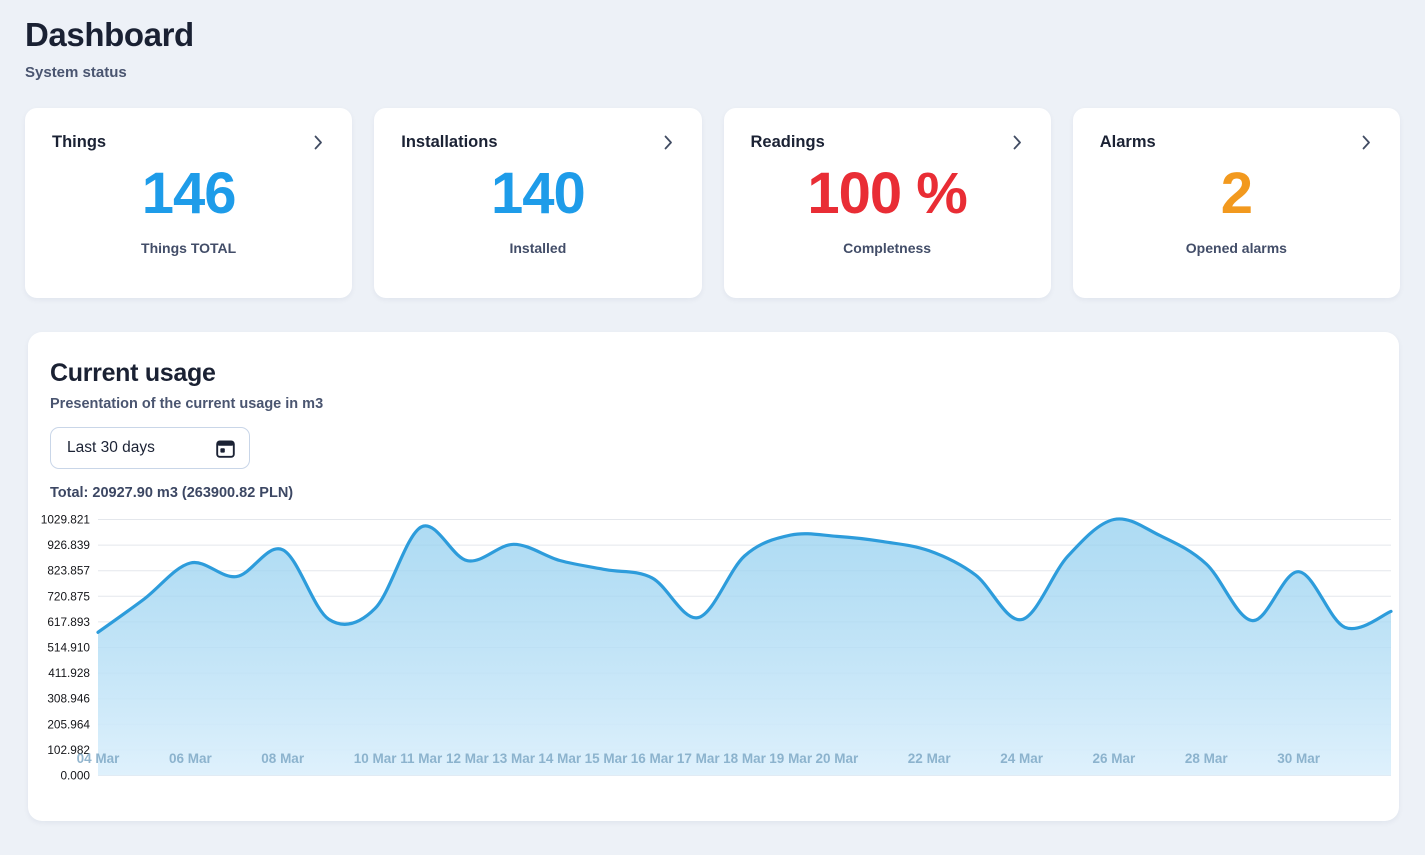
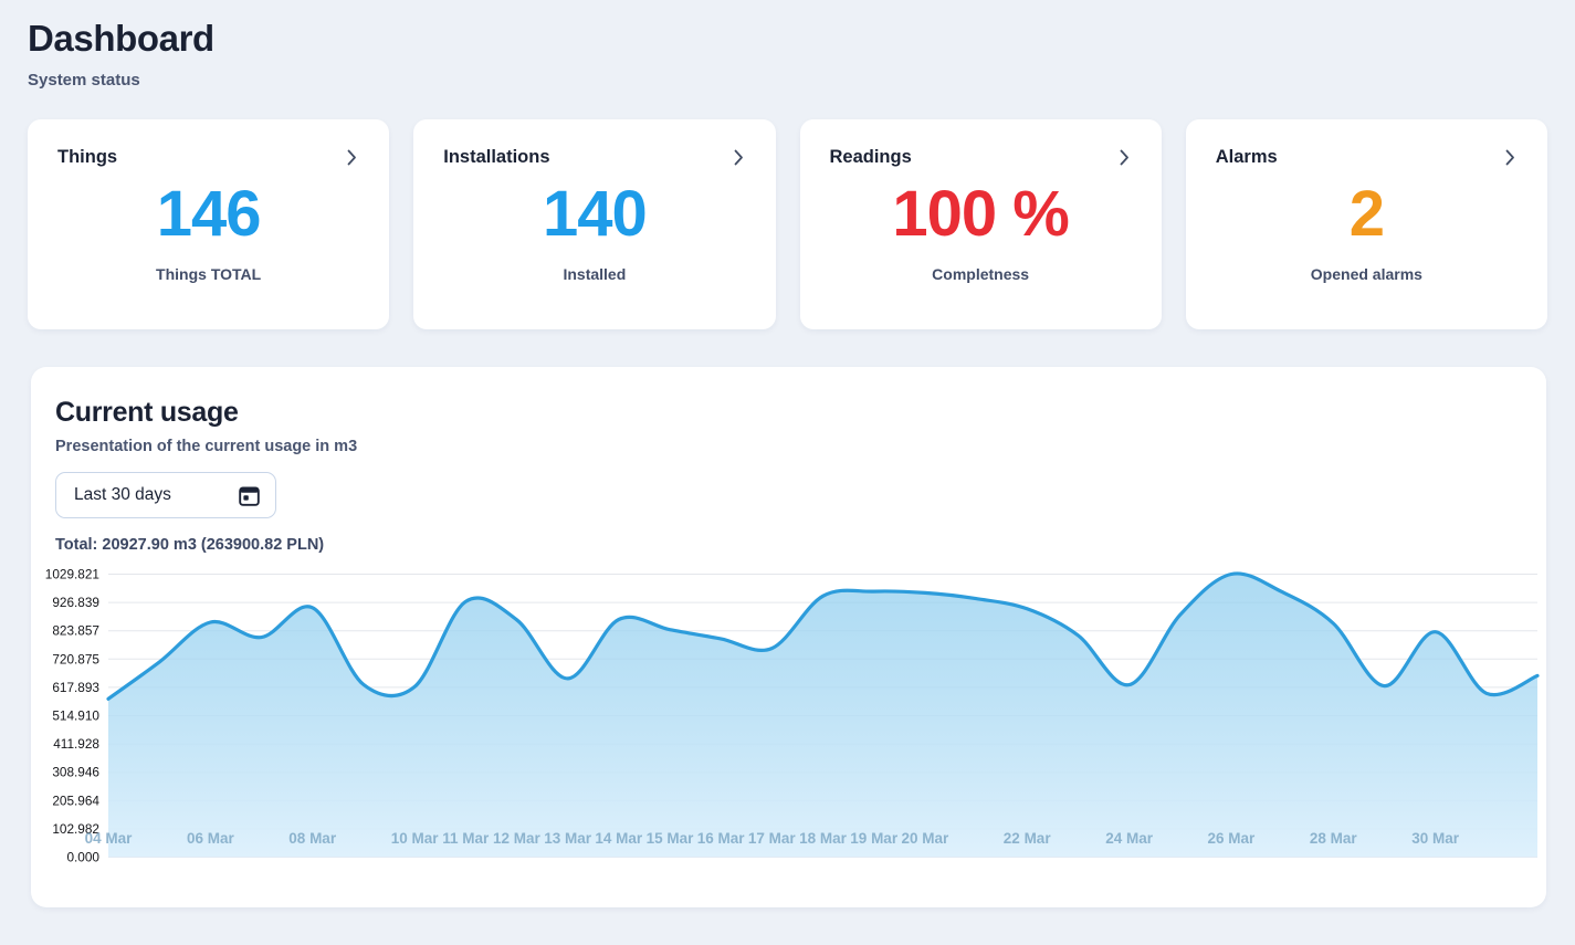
10 Mar: 670 -> 620
11 Mar: 1000 -> 930
13 Mar: 930 -> 650
17 Mar: 640 -> 760
18 Mar: 880 -> 950
